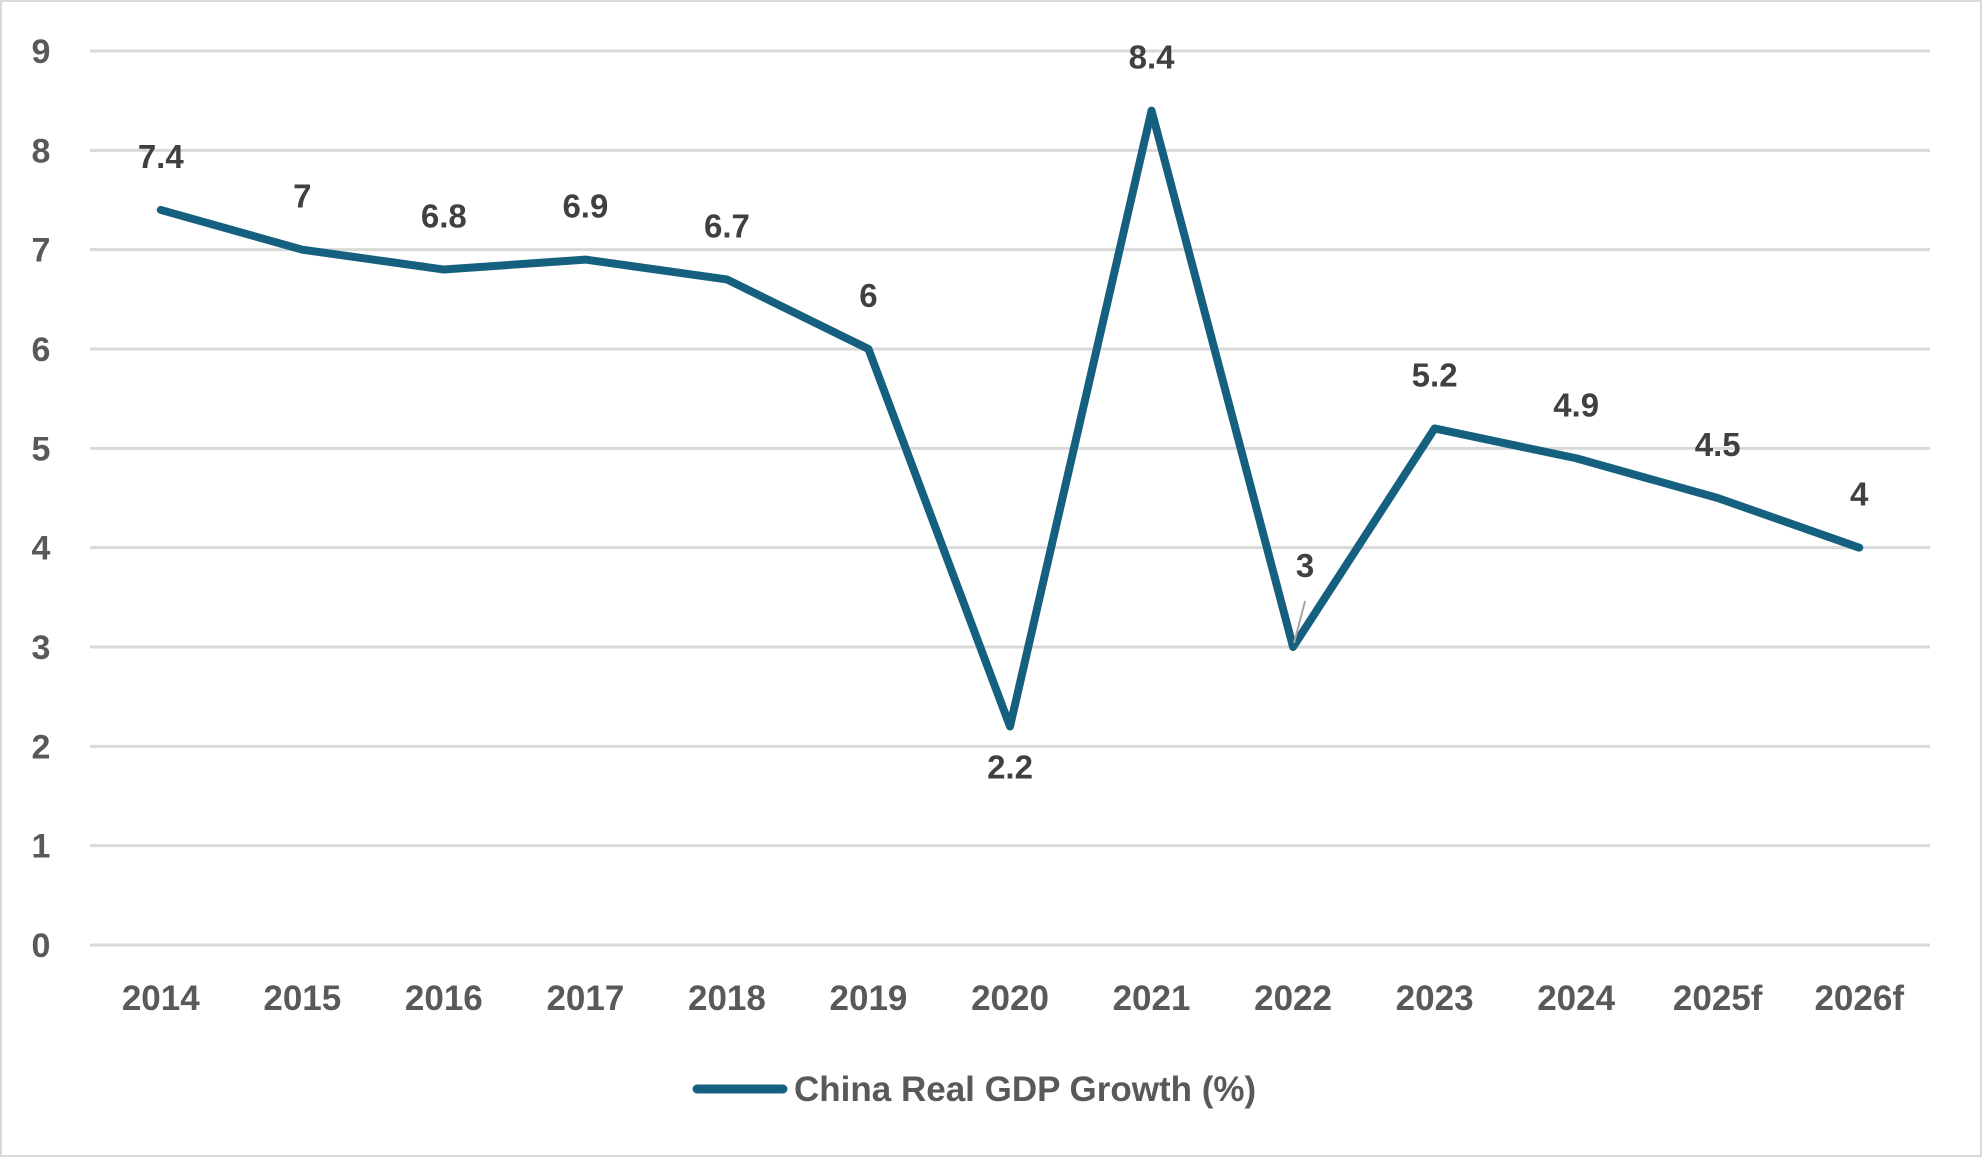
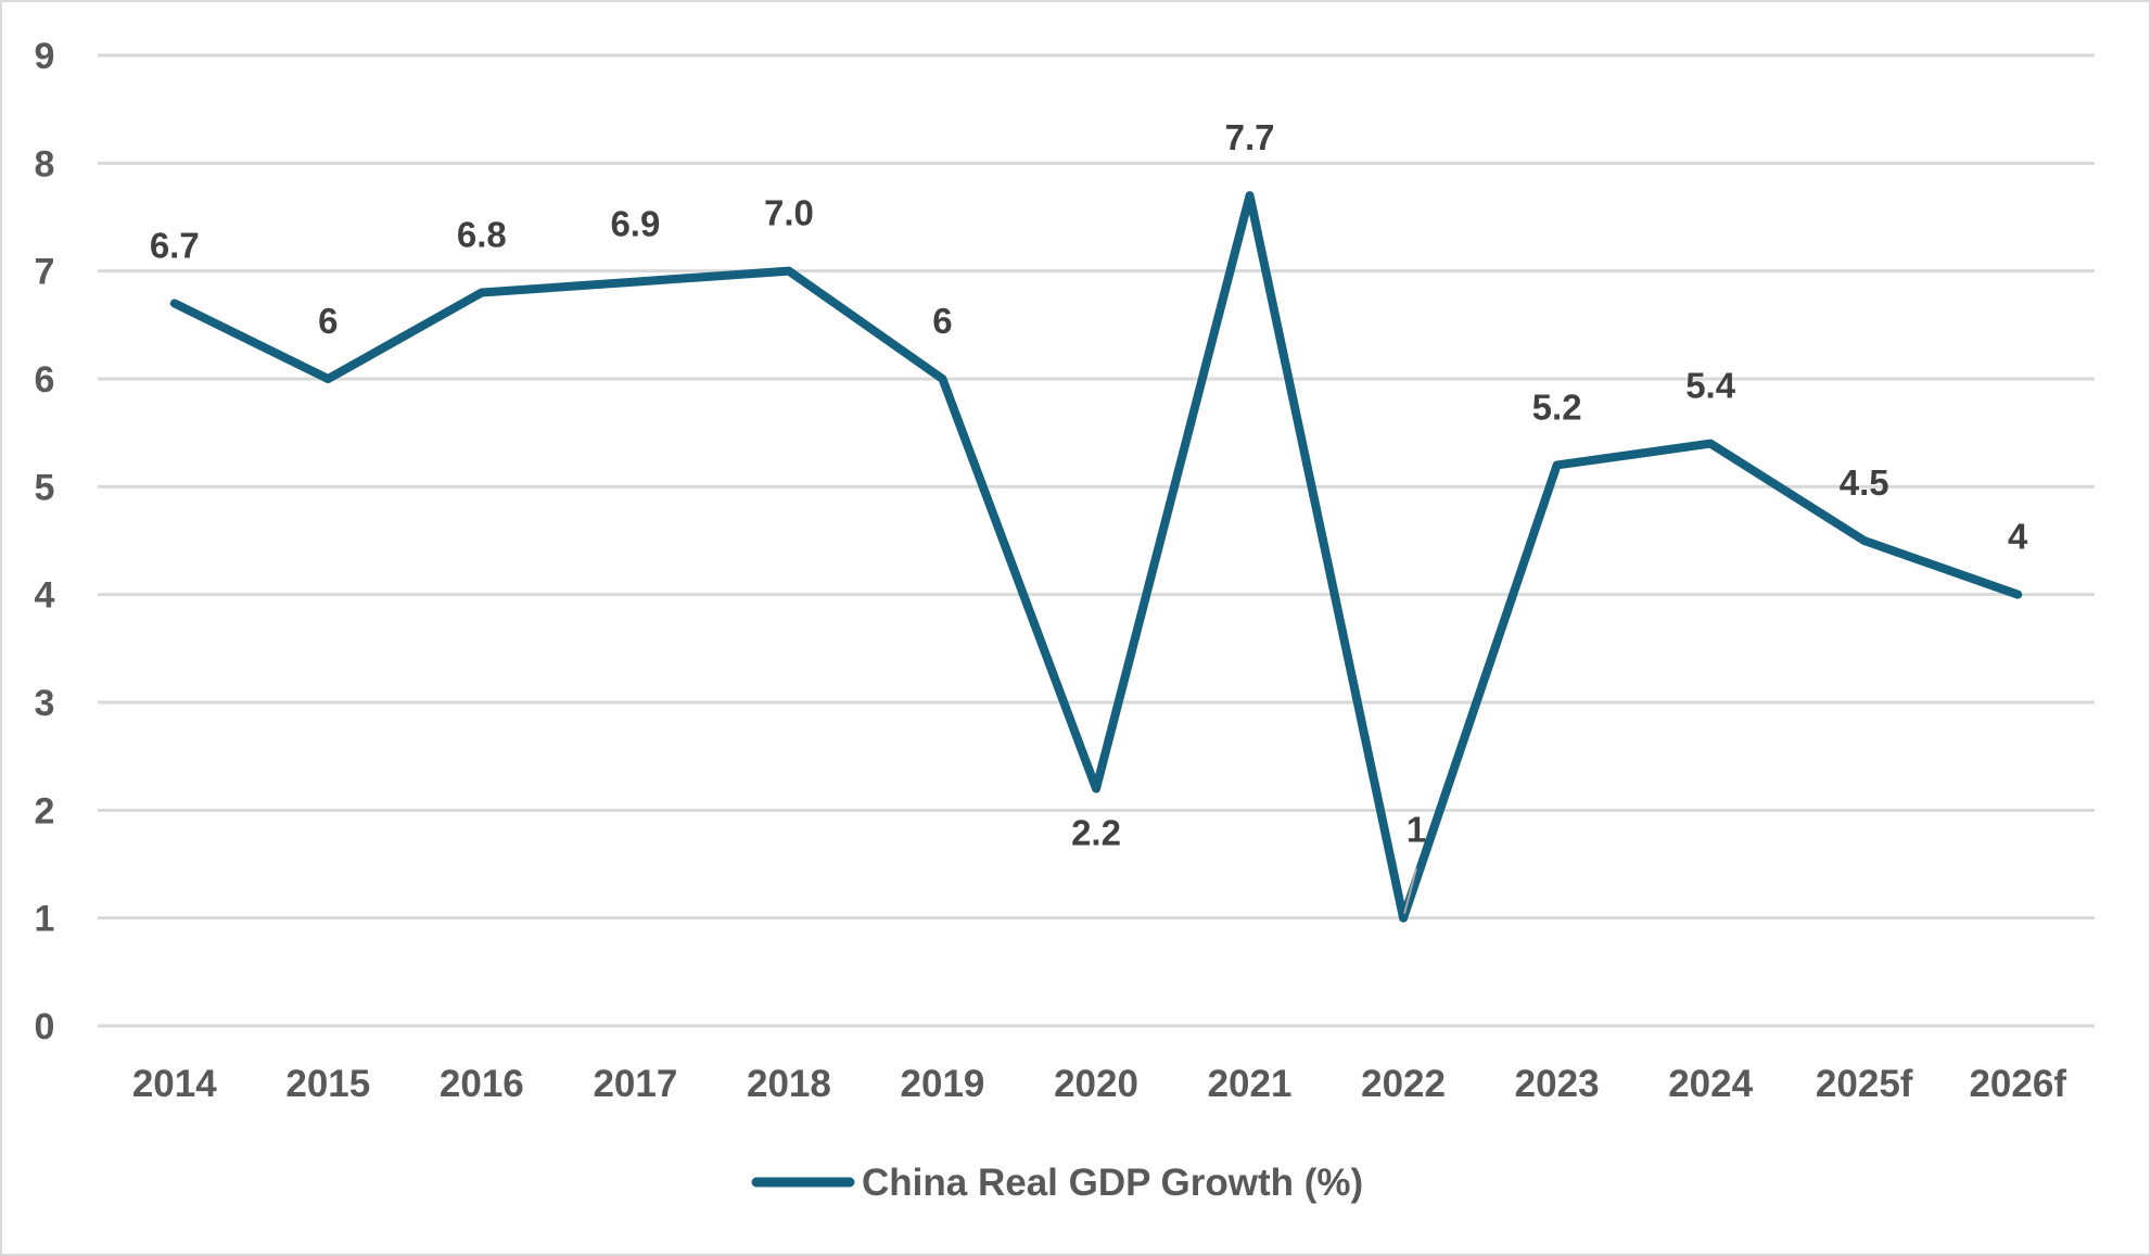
2014: 7.4 -> 6.7
2015: 7 -> 6
2018: 6.7 -> 7.0
2021: 8.4 -> 7.7
2022: 3 -> 1
2024: 4.9 -> 5.4
